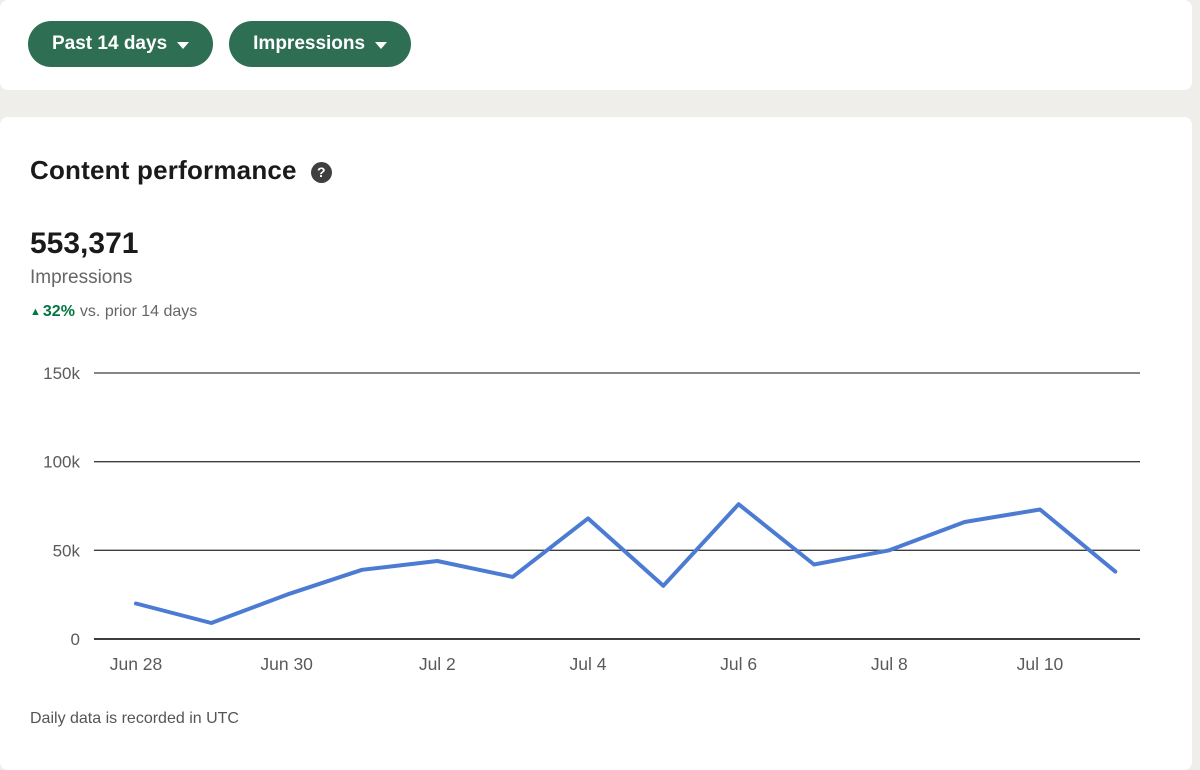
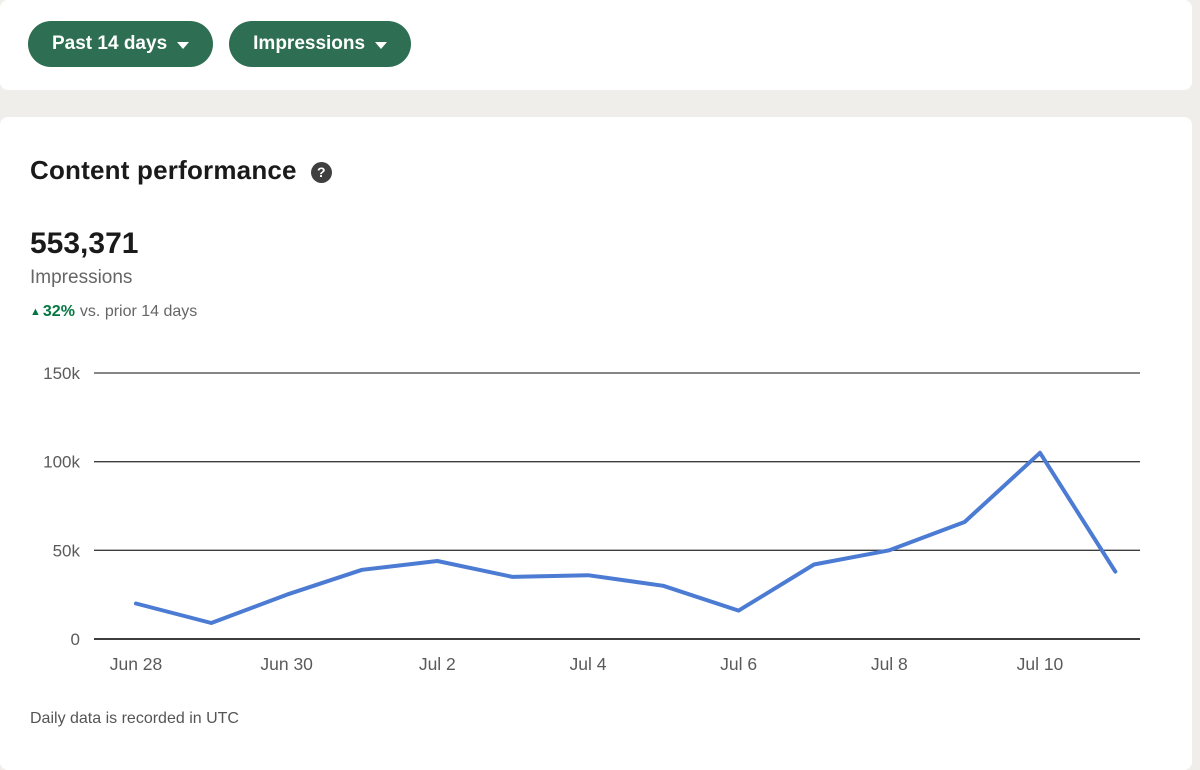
Jul 4: 68k -> 36k
Jul 6: 76k -> 16k
Jul 10: 73k -> 105k
